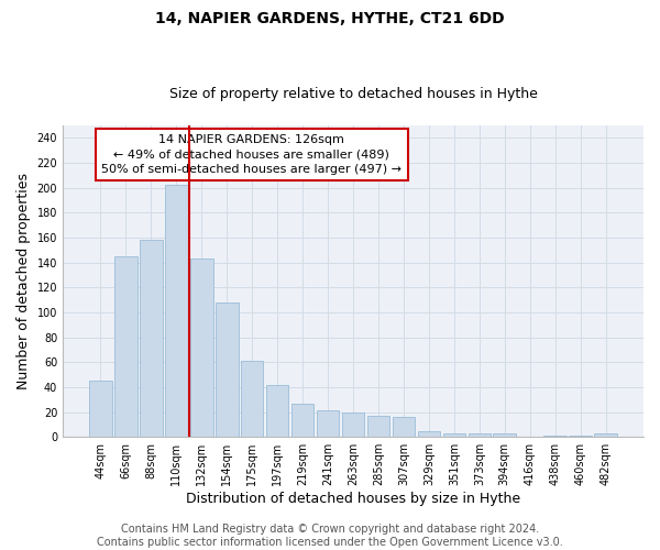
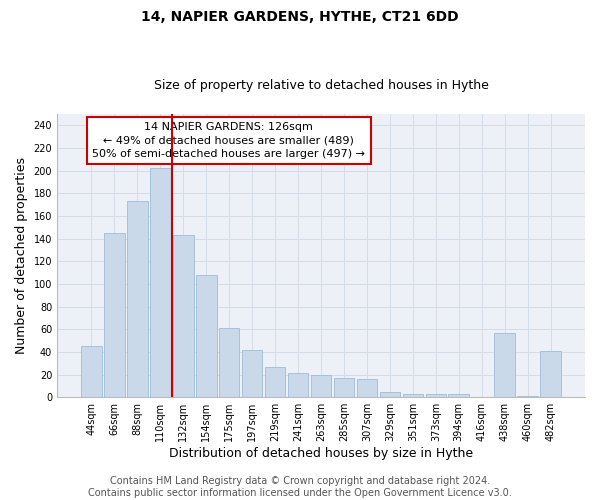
88sqm: 158 -> 173
438sqm: 1 -> 57
482sqm: 3 -> 41
